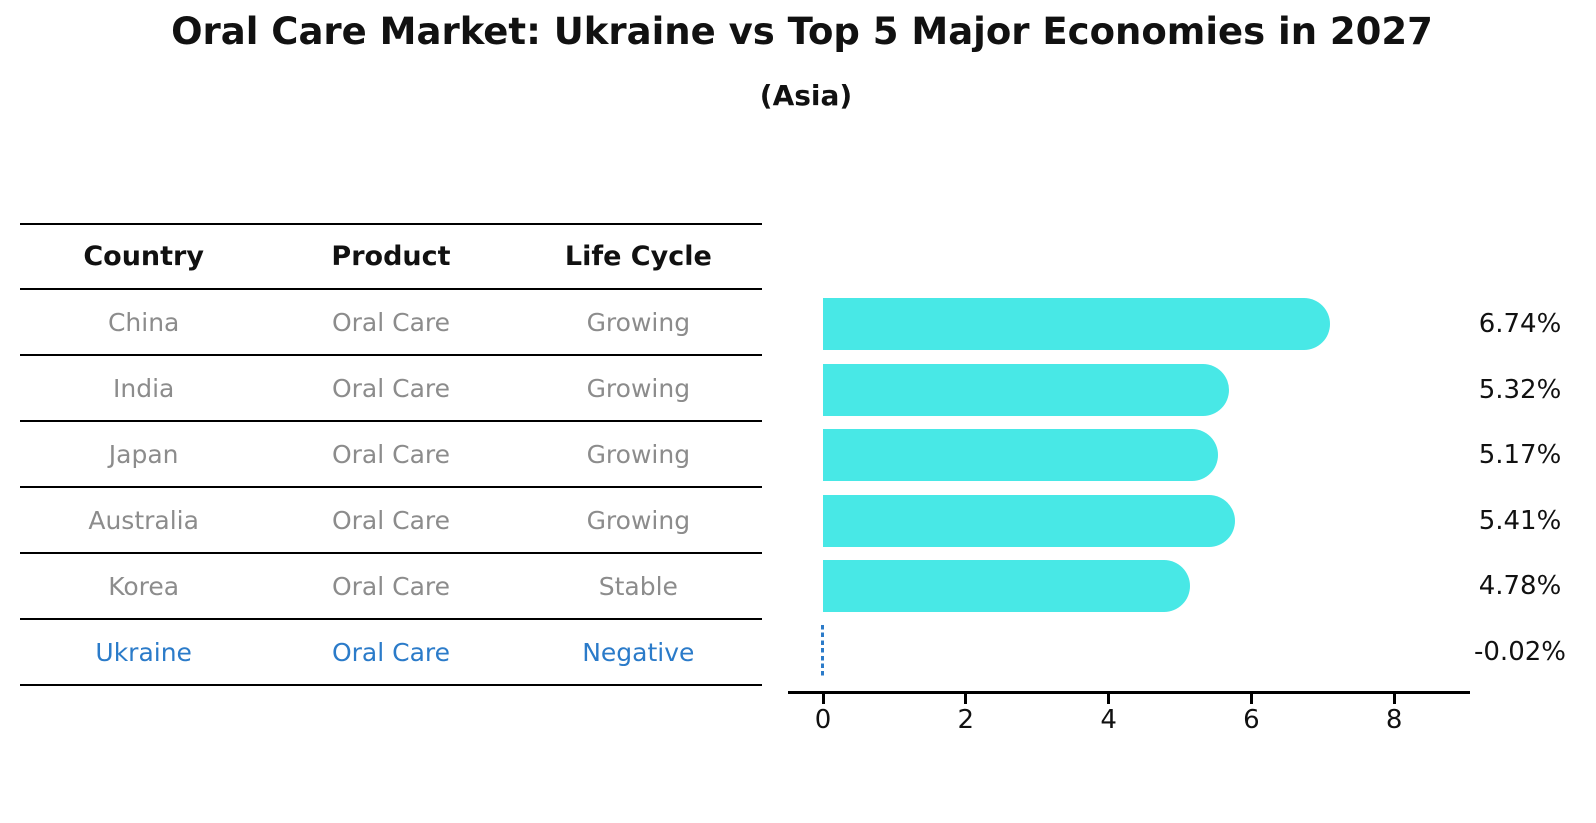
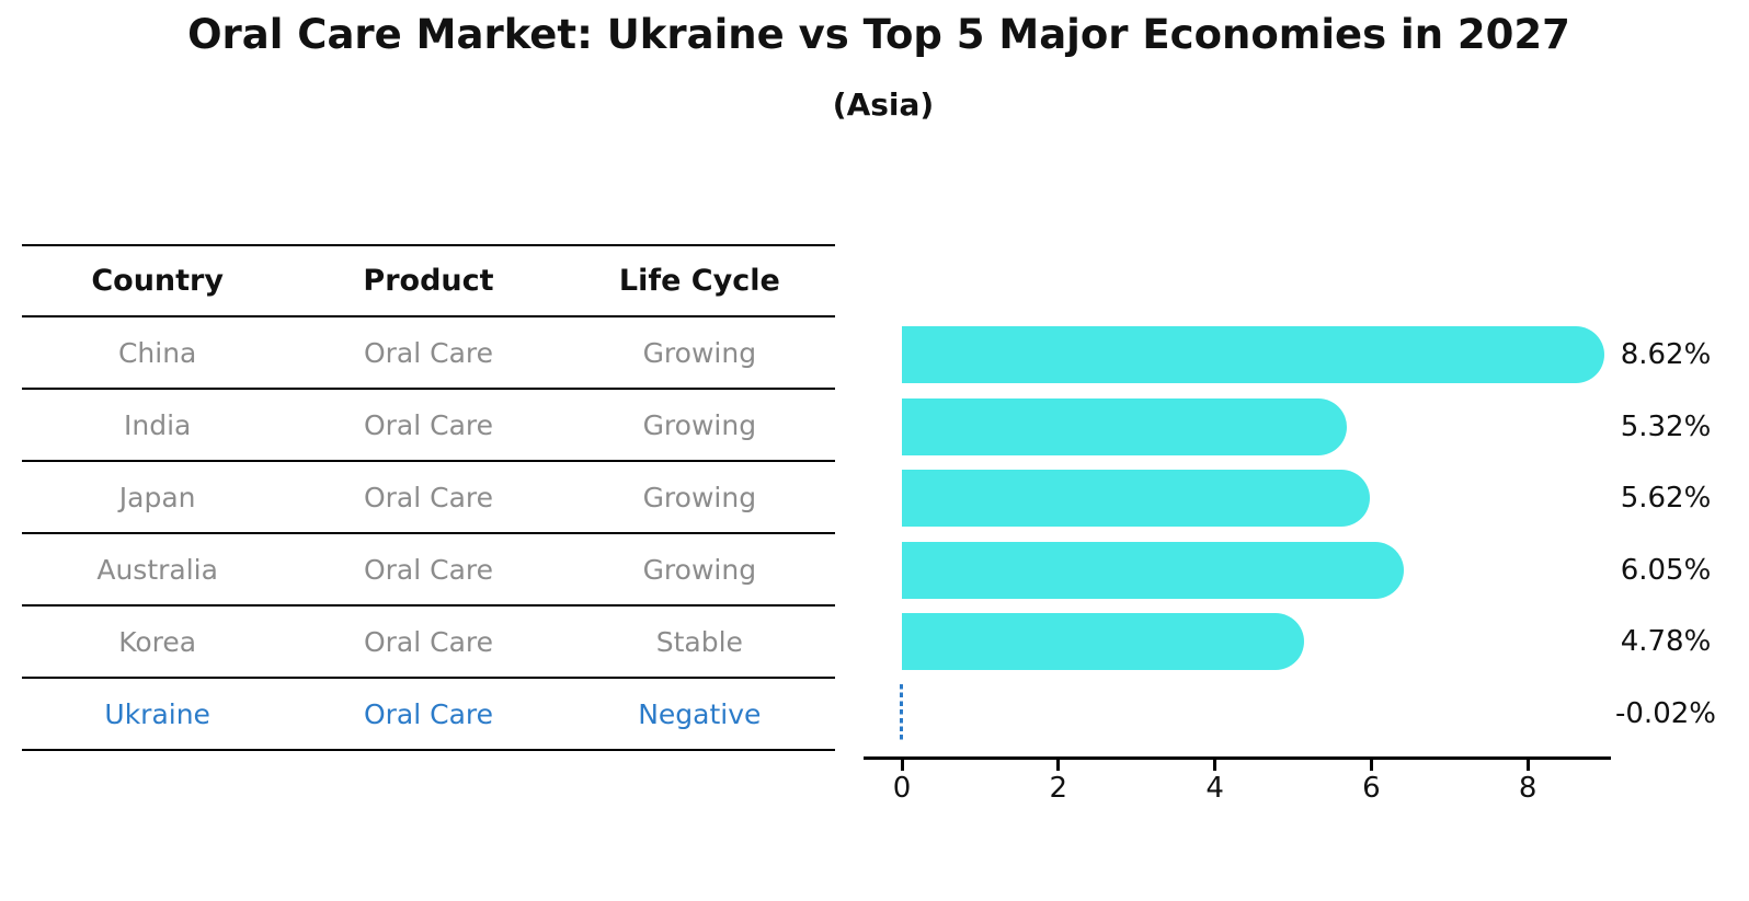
China: 6.74% -> 8.62%
Japan: 5.17% -> 5.62%
Australia: 5.41% -> 6.05%
